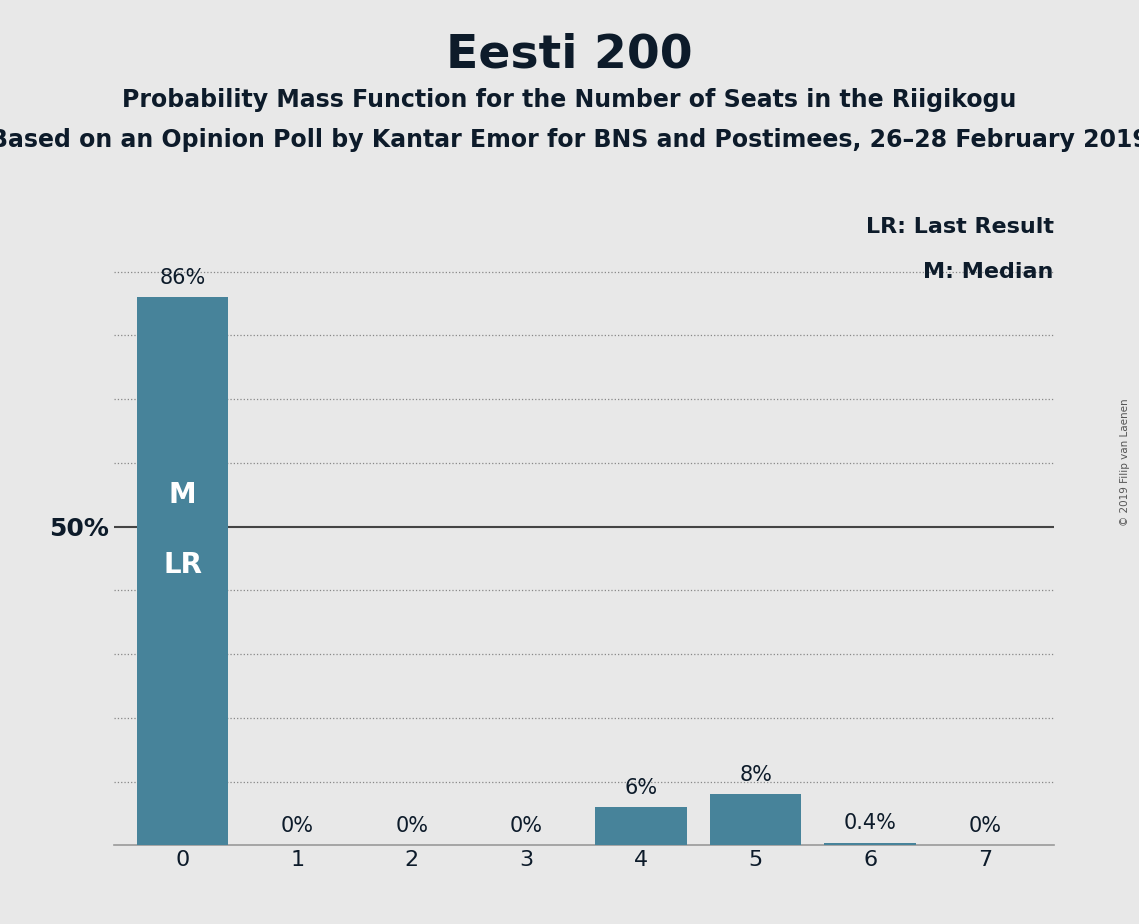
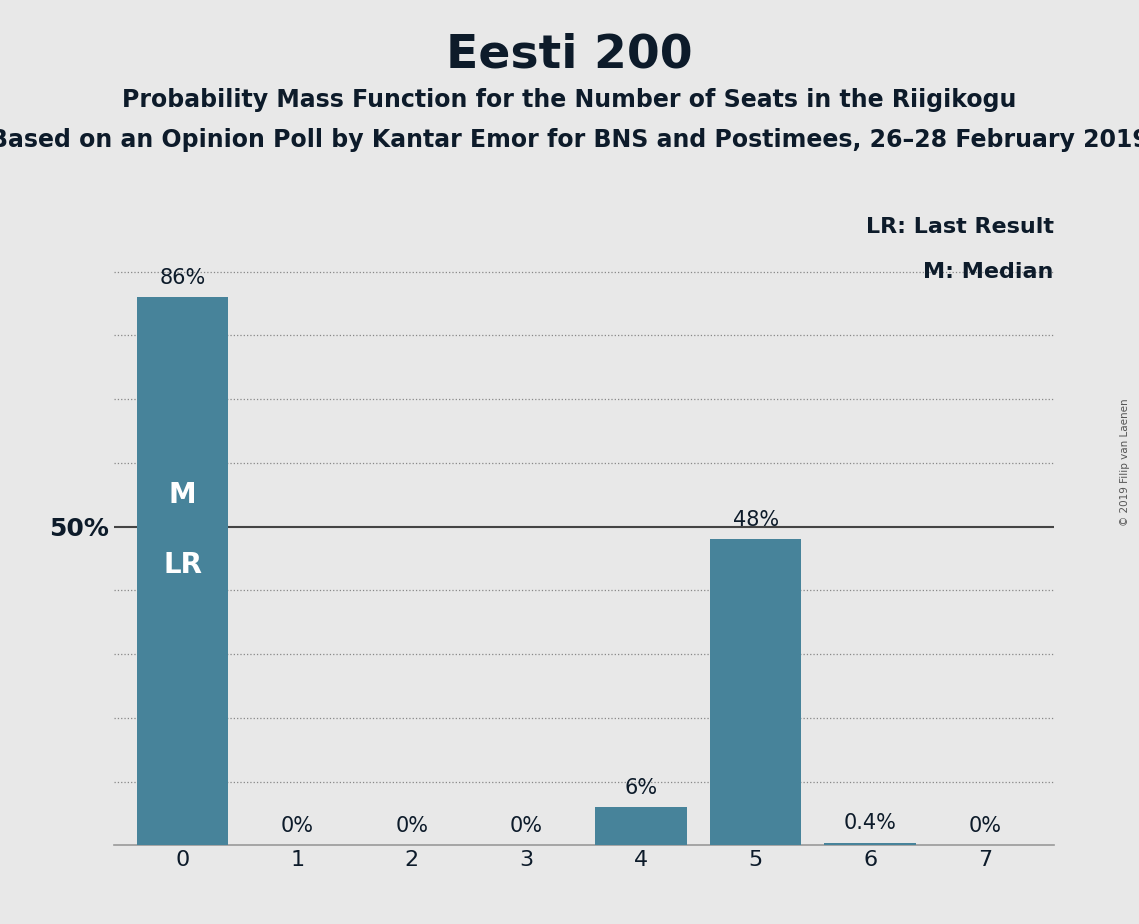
5: 8% -> 48%
